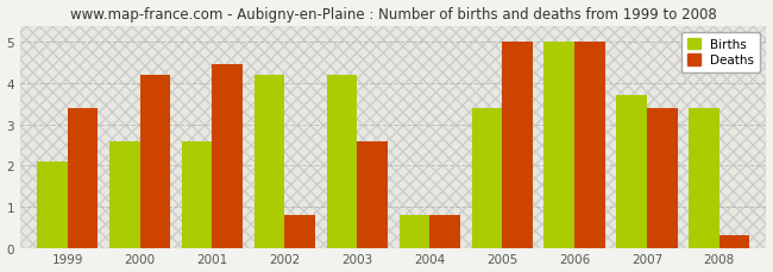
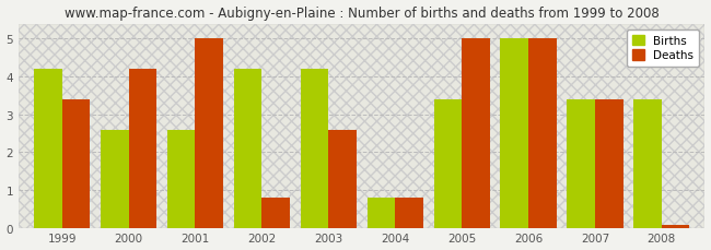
Births/1999: 2.1 -> 4.2
Deaths/2001: 4.45 -> 5.00
Births/2007: 3.7 -> 3.4
Deaths/2008: 0.30 -> 0.08
